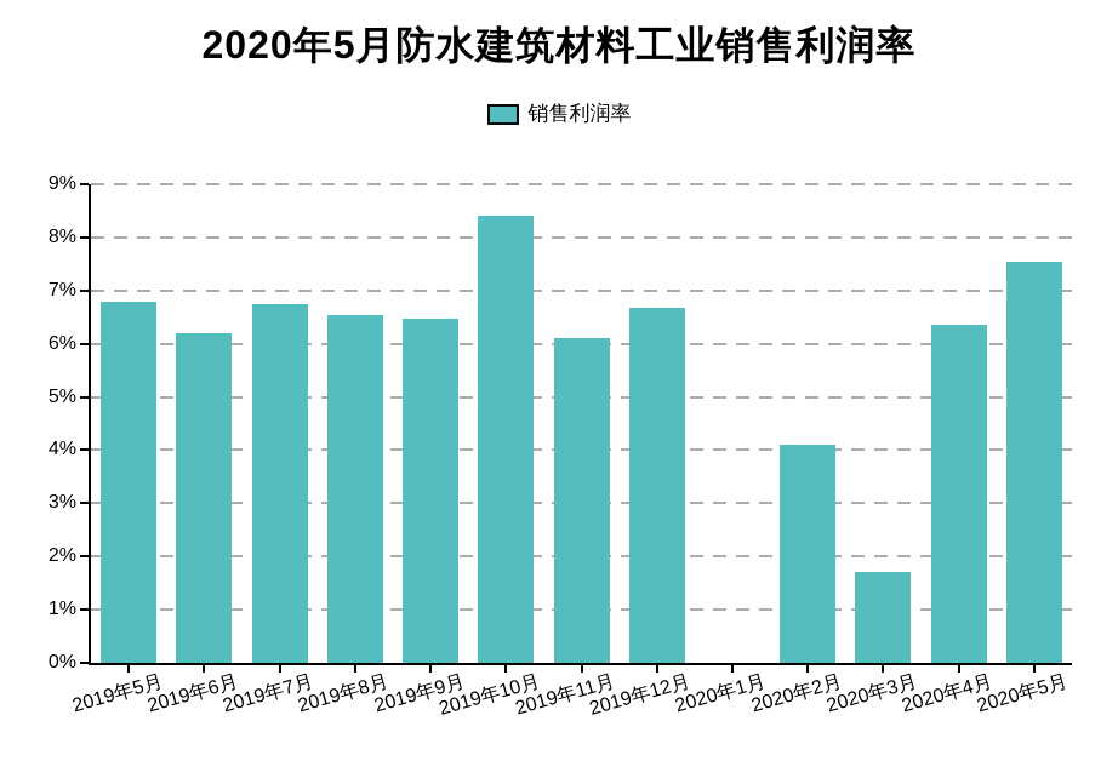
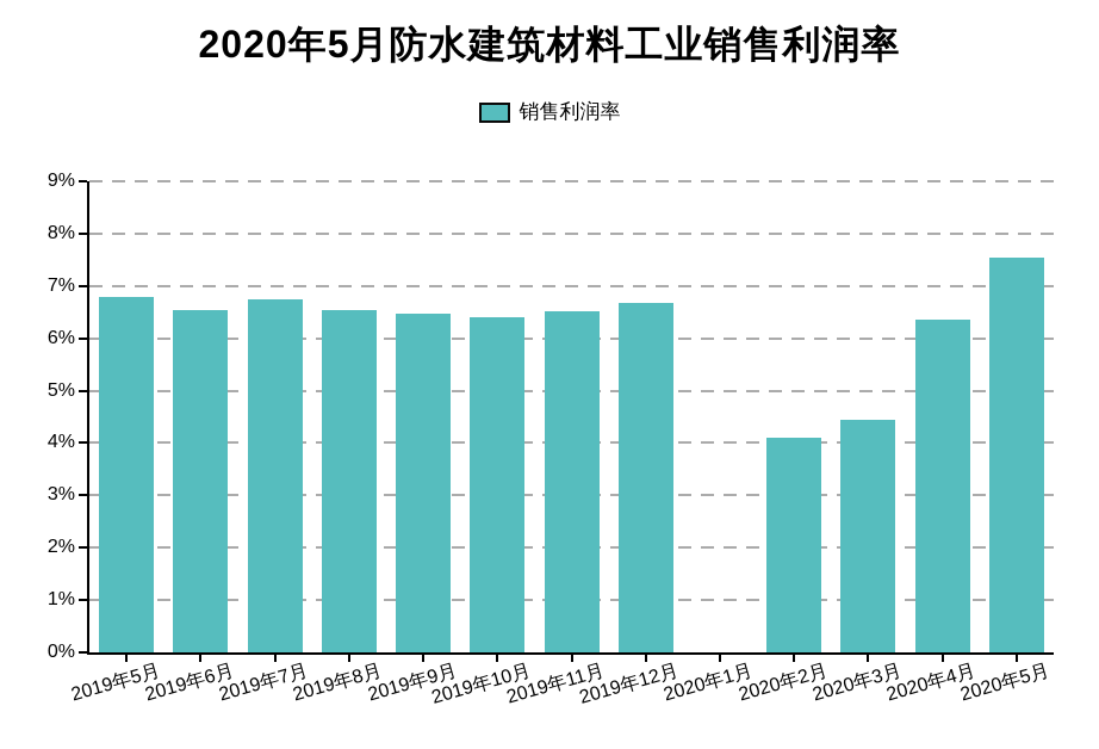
2019年6月: 6.2% -> 6.5%
2019年10月: 8.4% -> 6.4%
2019年11月: 6.1% -> 6.5%
2020年3月: 1.7% -> 4.5%
